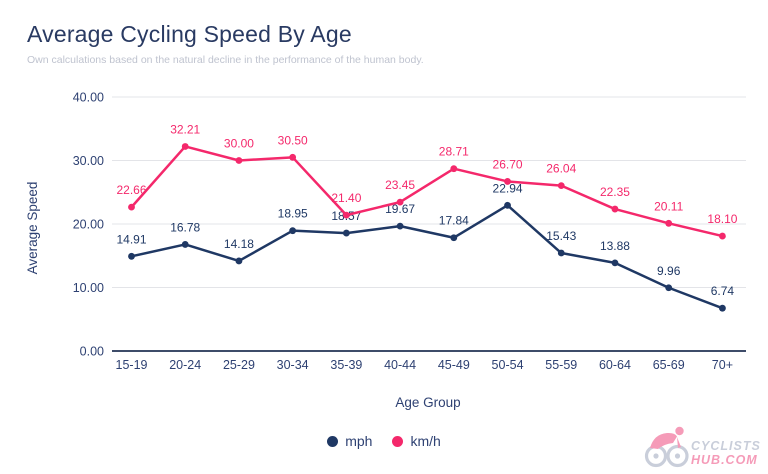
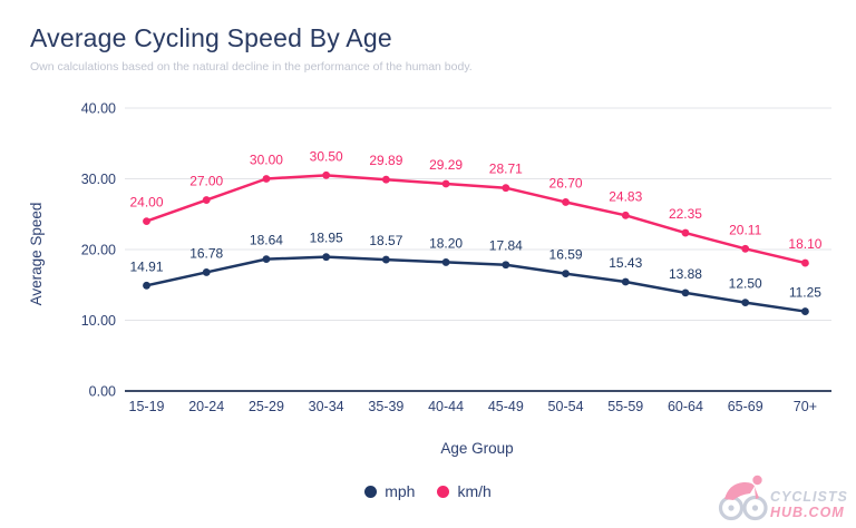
km/h/15-19: 22.66 -> 24.00
km/h/20-24: 32.21 -> 27.00
mph/25-29: 14.18 -> 18.64
km/h/35-39: 21.40 -> 29.89
mph/40-44: 19.67 -> 18.20
km/h/40-44: 23.45 -> 29.29
mph/50-54: 22.94 -> 16.59
km/h/55-59: 26.04 -> 24.83
mph/65-69: 9.96 -> 12.50
mph/70+: 6.74 -> 11.25
